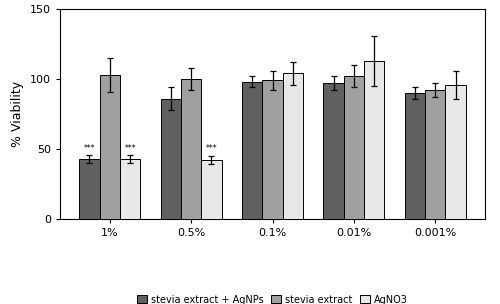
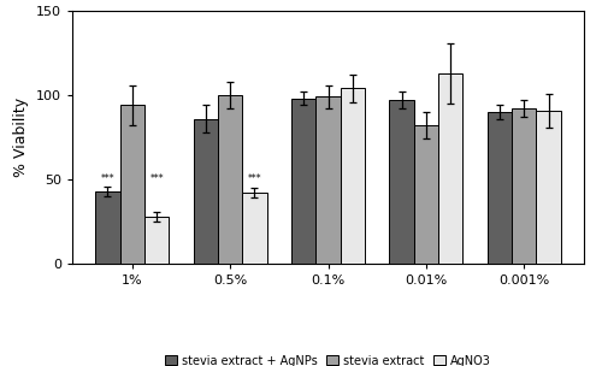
stevia extract/1%: 103 -> 94
AgNO3/1%: 43 -> 28
stevia extract/0.01%: 102 -> 82
AgNO3/0.001%: 96 -> 91
